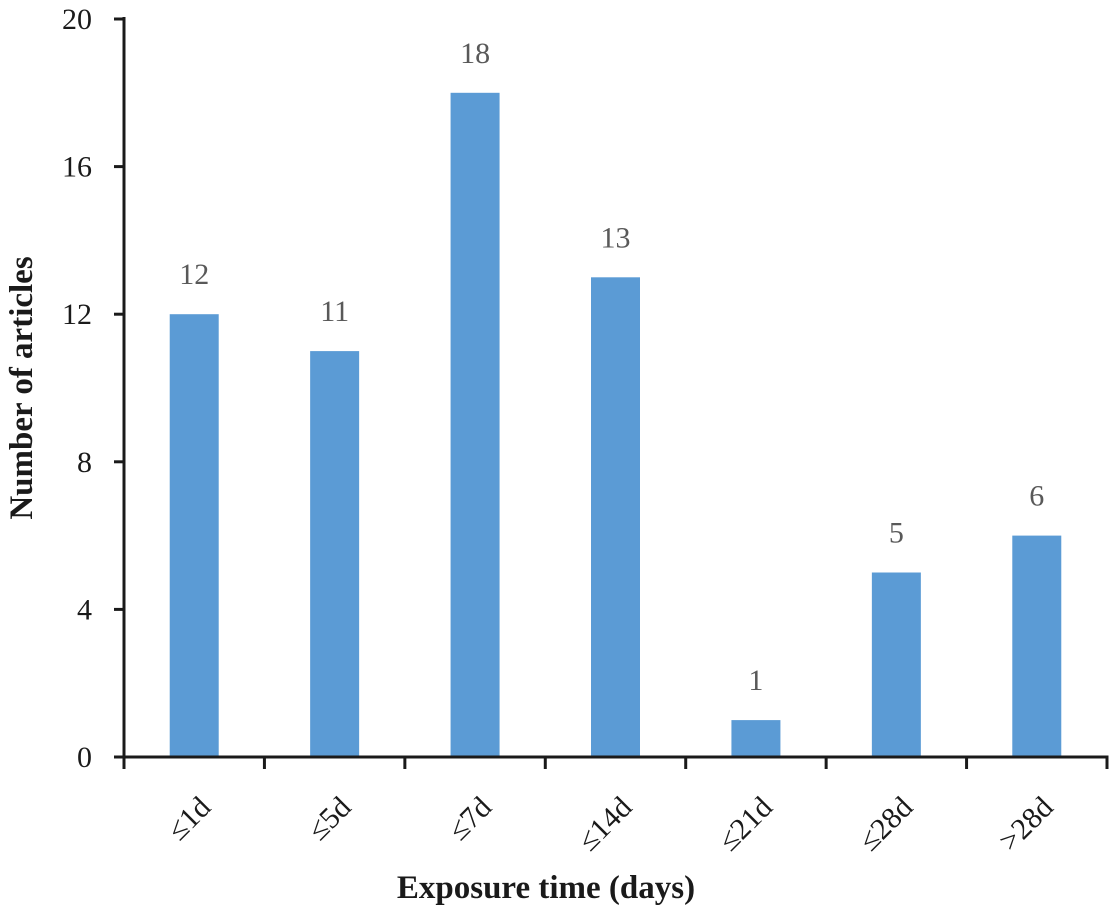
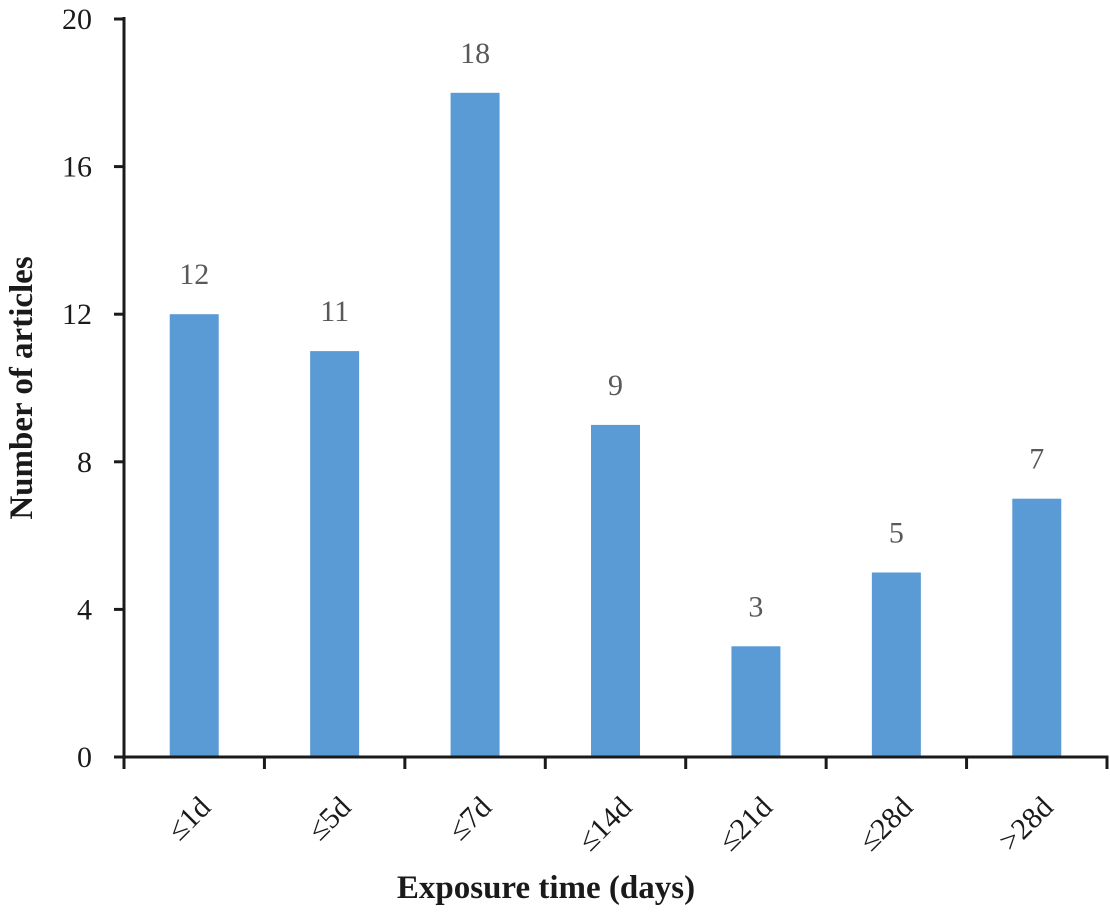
≤14d: 13 -> 9
≤21d: 1 -> 3
>28d: 6 -> 7
